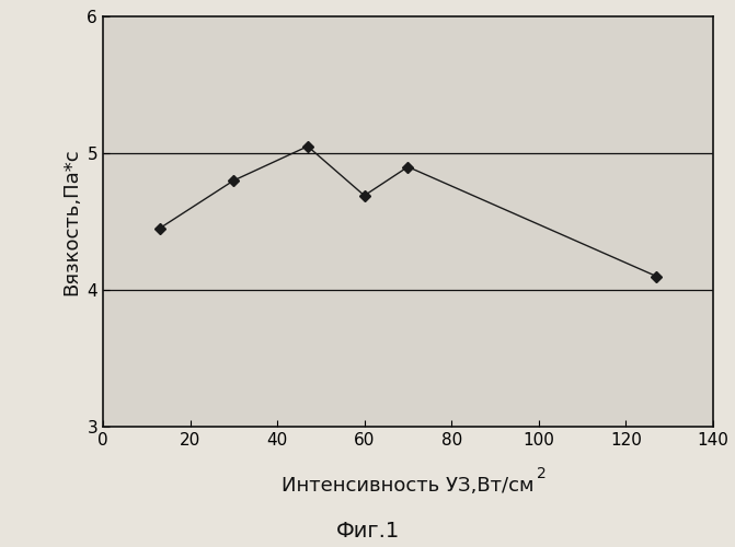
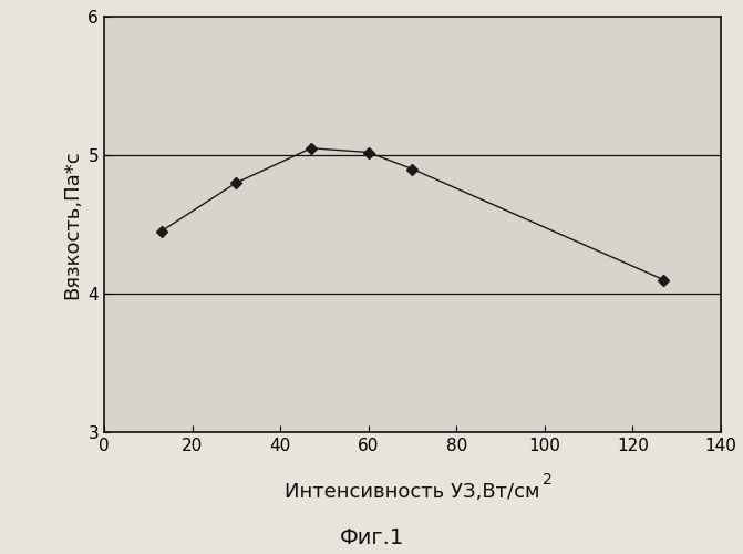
60: 4.69 -> 5.02
